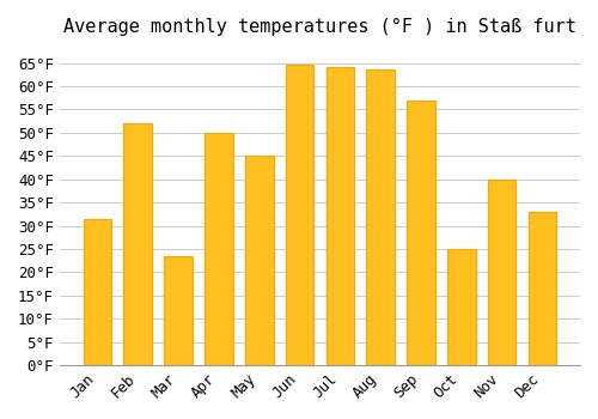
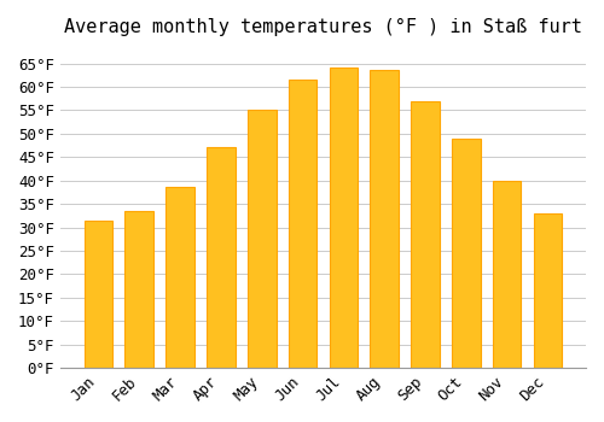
Feb: 52.0°F -> 33.5°F
Mar: 23.5°F -> 38.5°F
Apr: 50.0°F -> 47.0°F
May: 45.0°F -> 55.0°F
Jun: 64.5°F -> 61.5°F
Oct: 25.0°F -> 49.0°F
